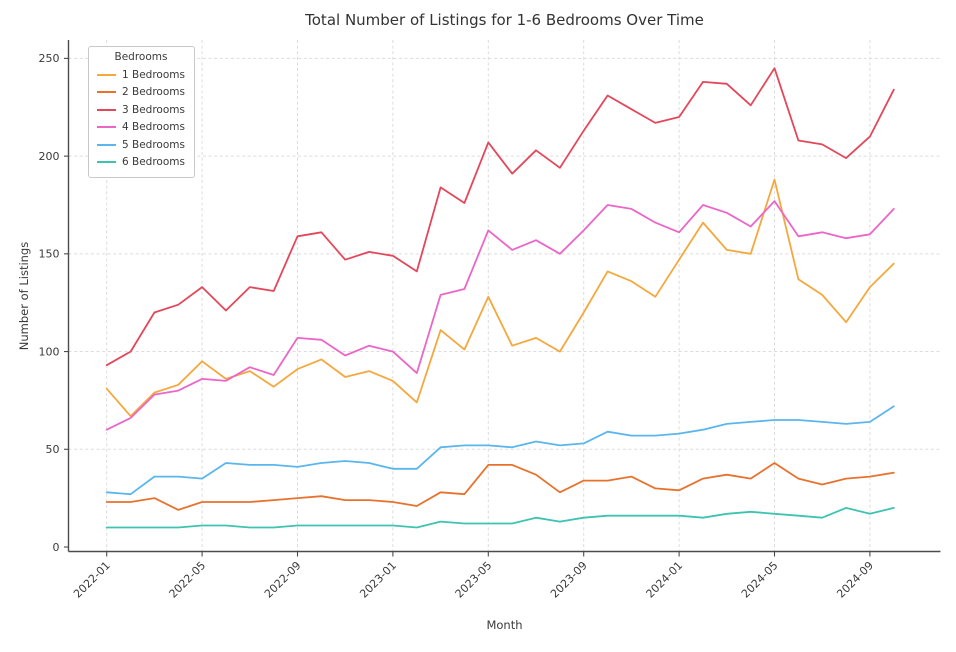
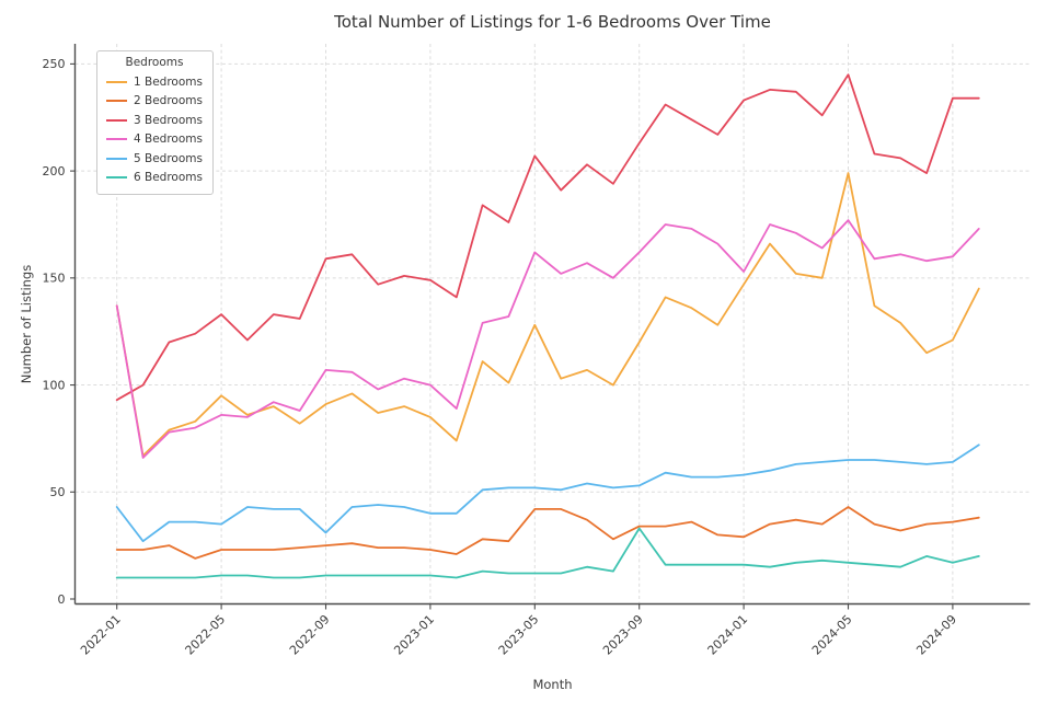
1 Bedrooms/2022-01: 81 -> 137
4 Bedrooms/2022-01: 60 -> 137
5 Bedrooms/2022-01: 28 -> 43
5 Bedrooms/2022-09: 41 -> 31
6 Bedrooms/2023-09: 15 -> 33
3 Bedrooms/2024-01: 220 -> 233
4 Bedrooms/2024-01: 161 -> 153
1 Bedrooms/2024-05: 188 -> 199
1 Bedrooms/2024-09: 133 -> 121
3 Bedrooms/2024-09: 210 -> 234
